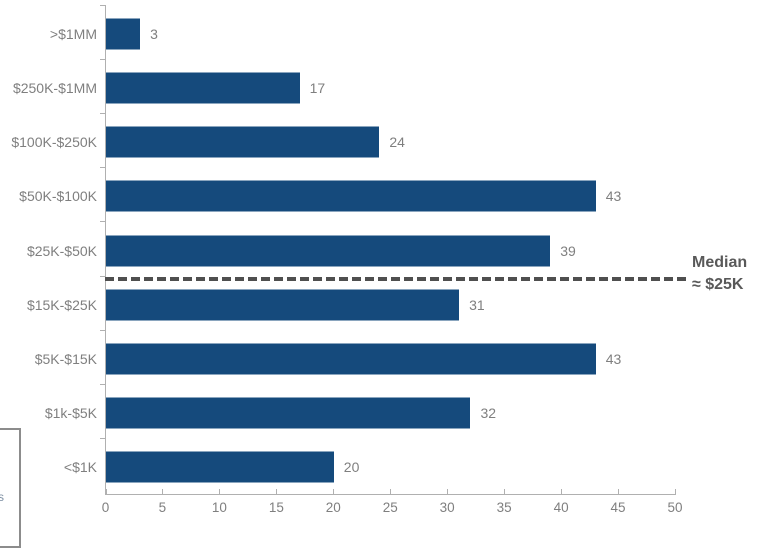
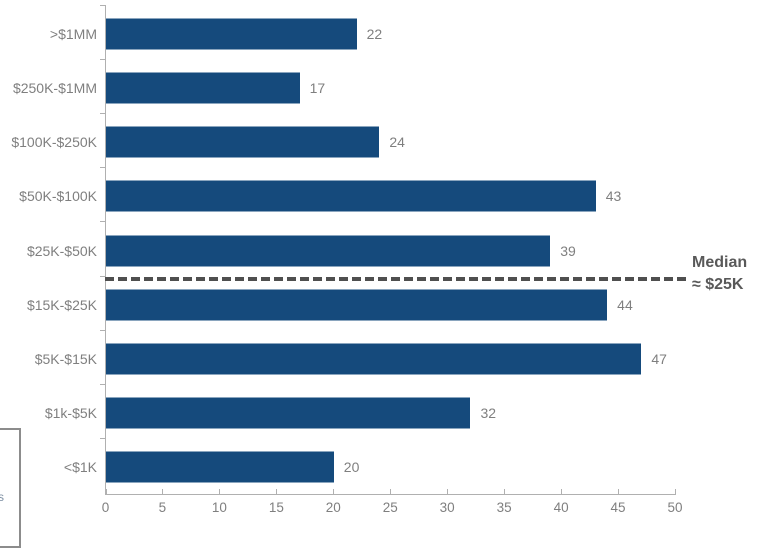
>$1MM: 3 -> 22
$15K-$25K: 31 -> 44
$5K-$15K: 43 -> 47
